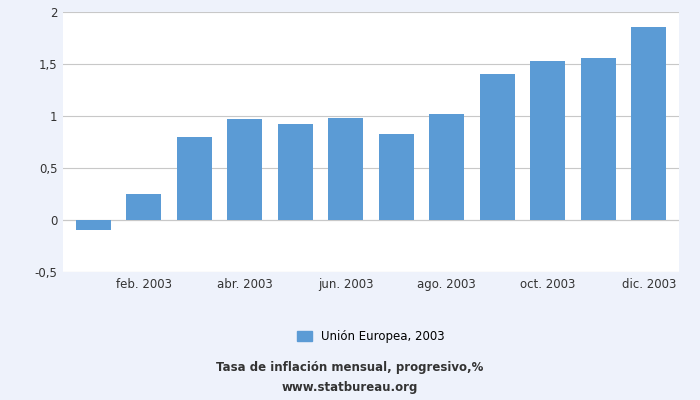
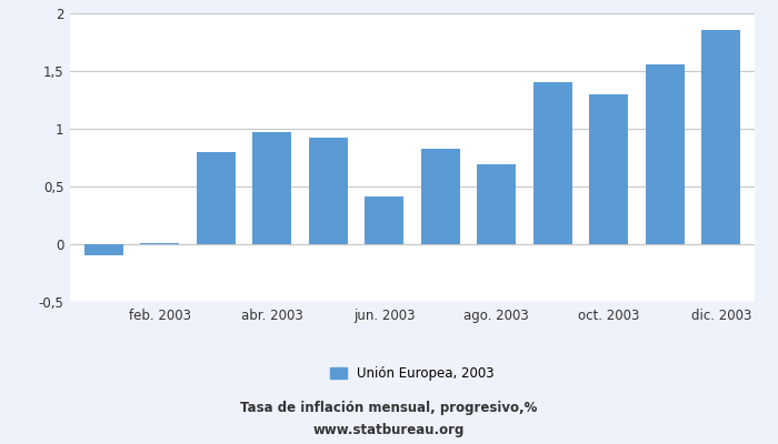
feb. 2003: 0,25 -> 0,01
jun. 2003: 0,98 -> 0,41
ago. 2003: 1,02 -> 0,69
oct. 2003: 1,53 -> 1,30
